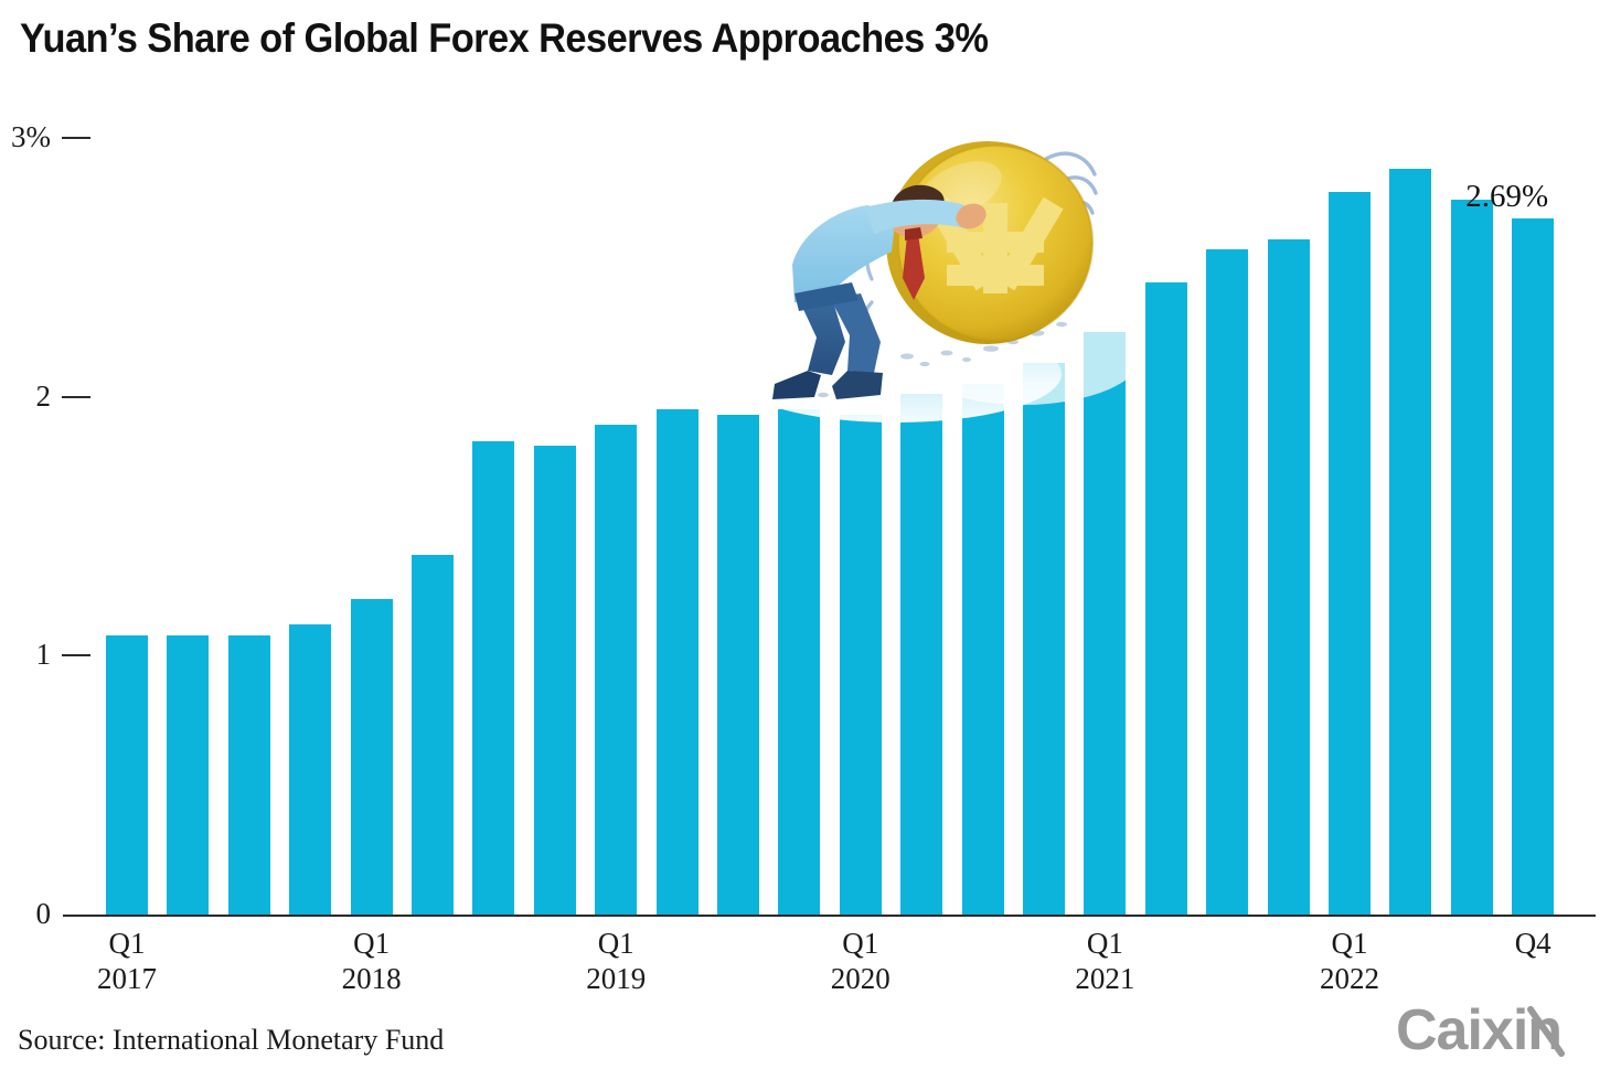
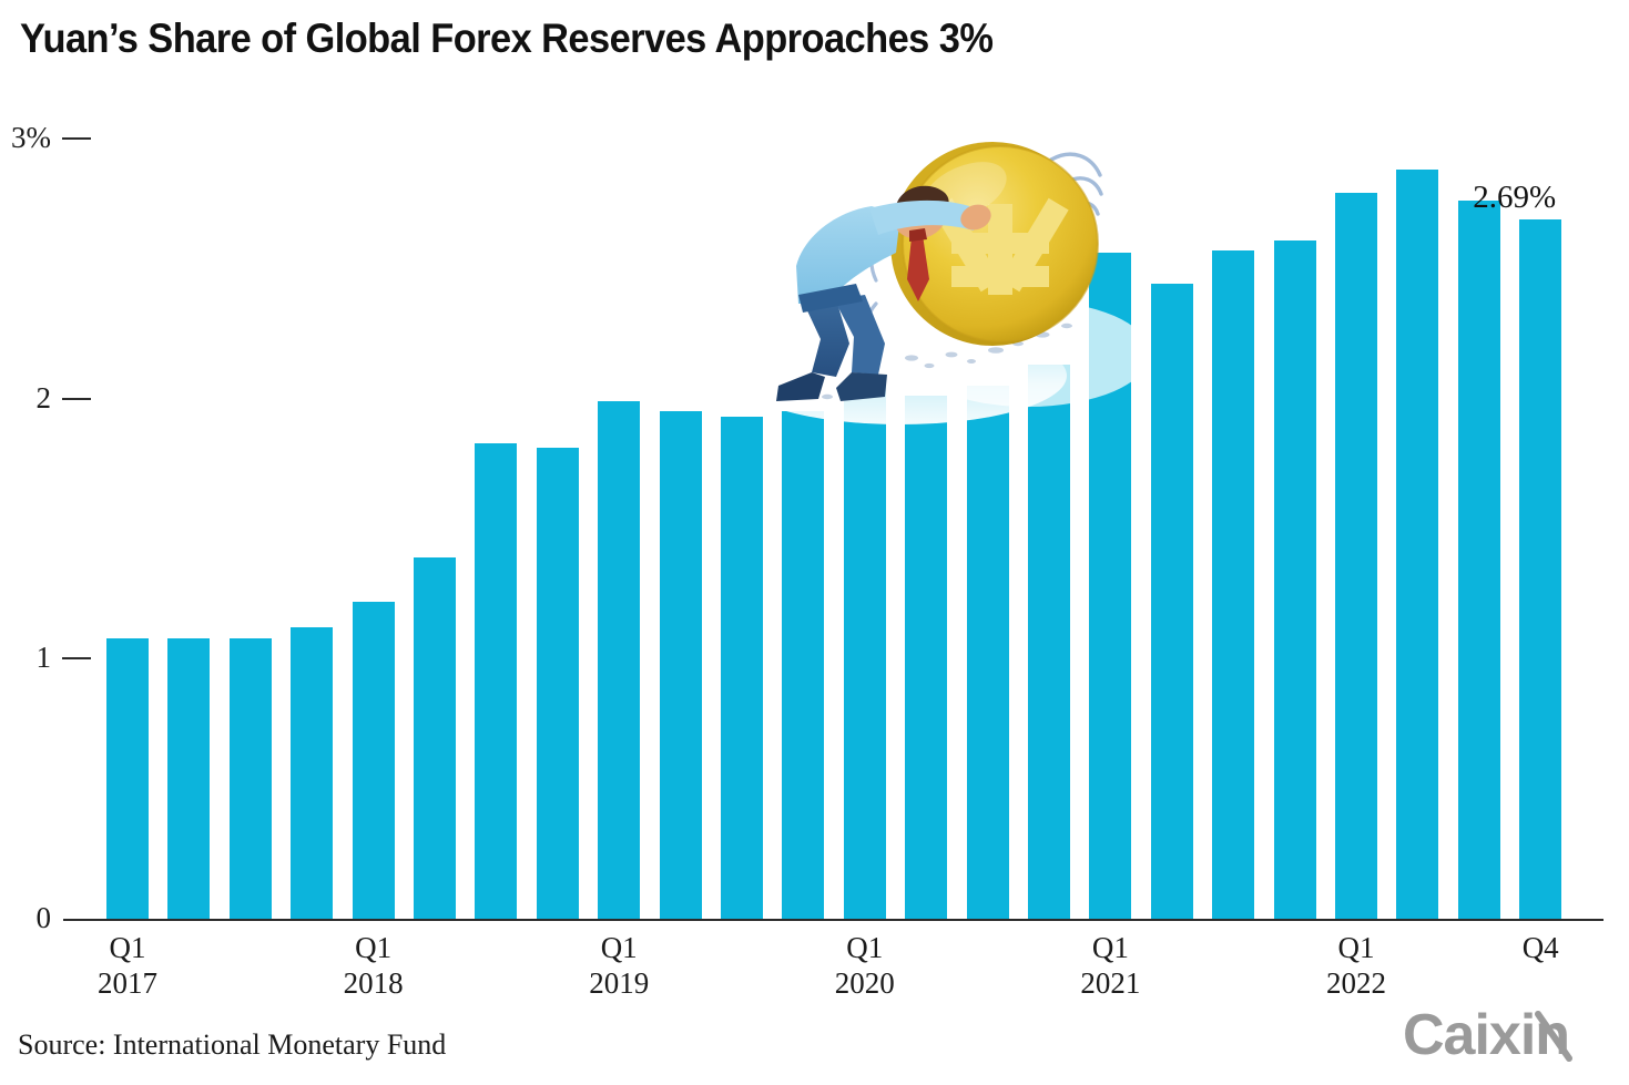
Q1 2019: 1.89% -> 1.99%
Q1 2020: 1.93% -> 2.06%
Q1 2021: 2.25% -> 2.56%
